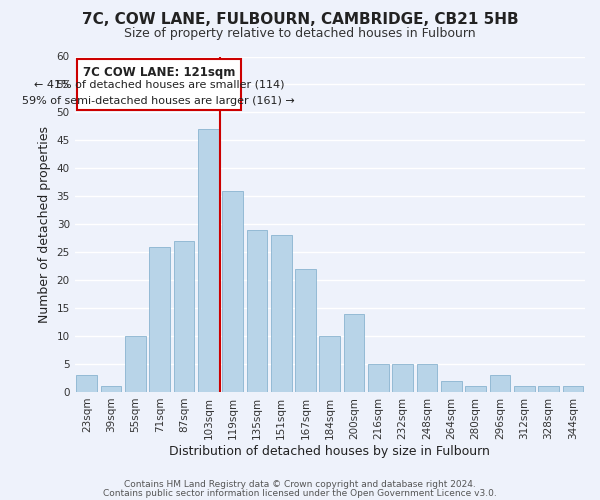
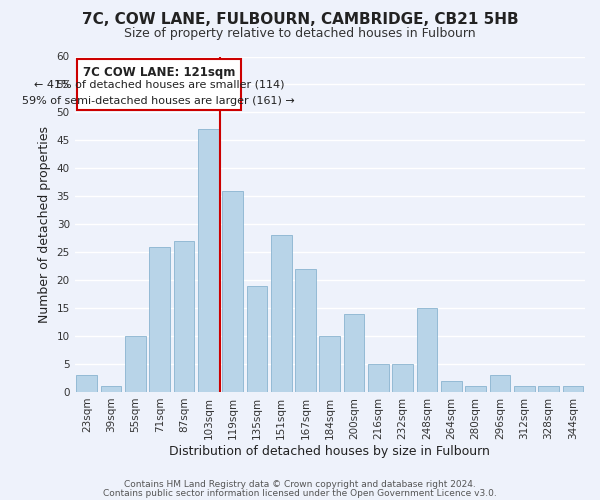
135sqm: 29 -> 19
248sqm: 5 -> 15
